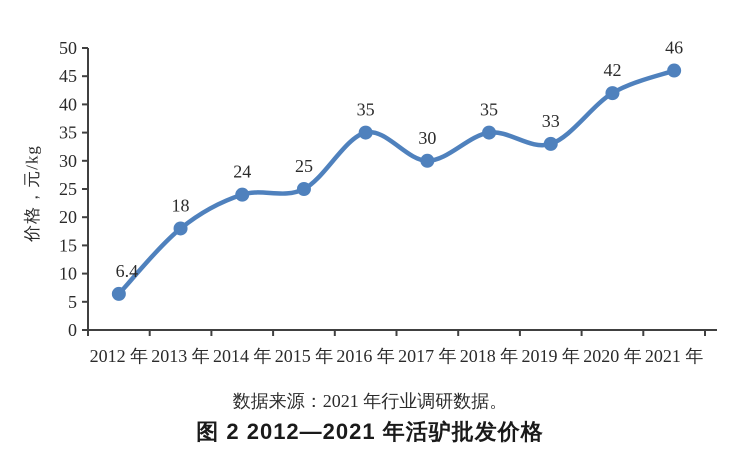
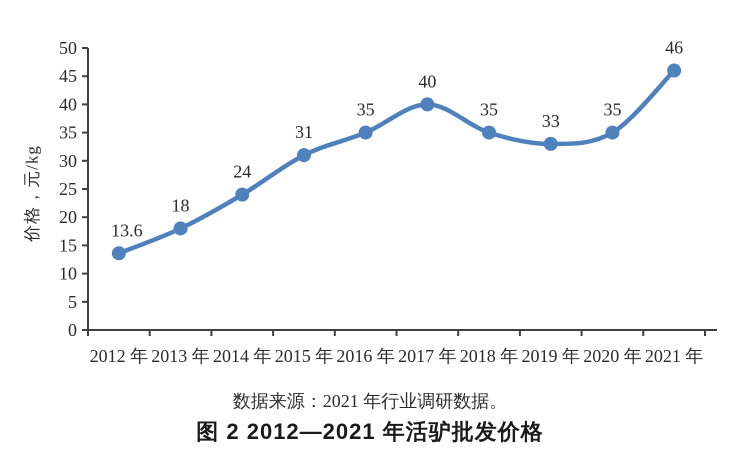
2012 年: 6.4 -> 13.6
2015 年: 25 -> 31
2017 年: 30 -> 40
2020 年: 42 -> 35
